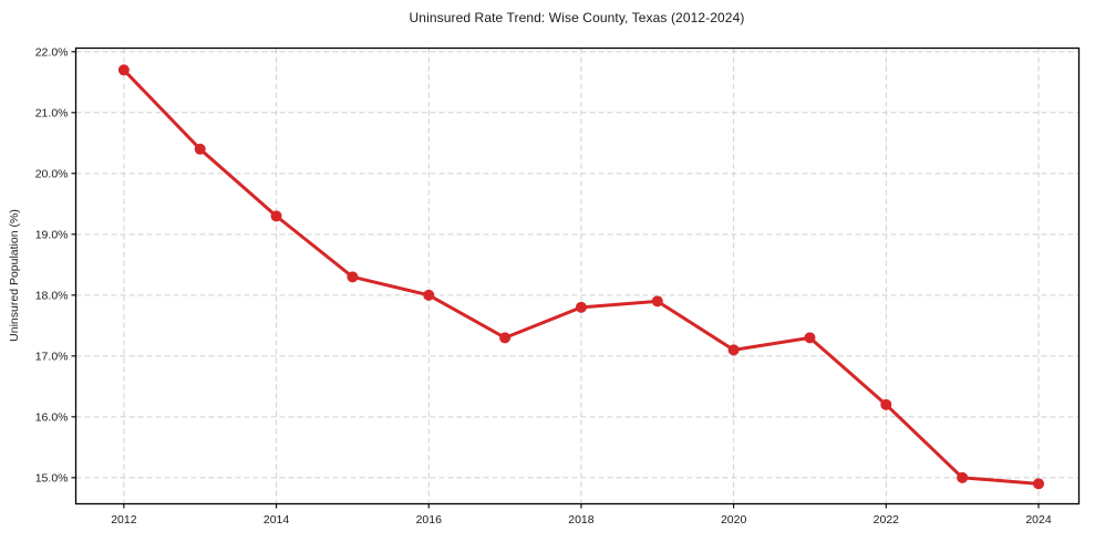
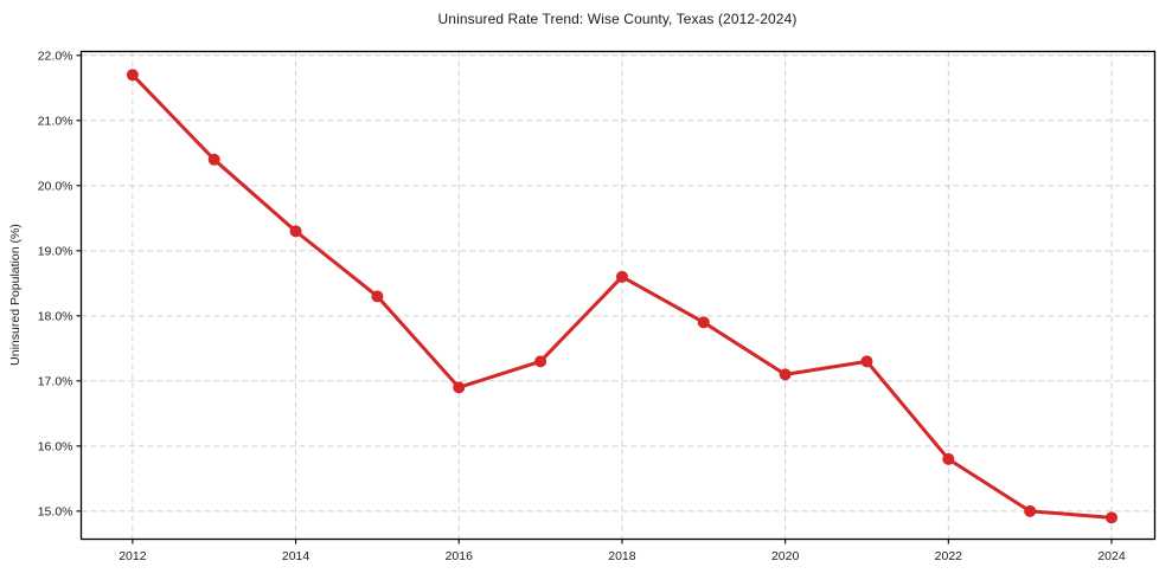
2016: 18.0% -> 16.9%
2018: 17.8% -> 18.6%
2022: 16.2% -> 15.8%
